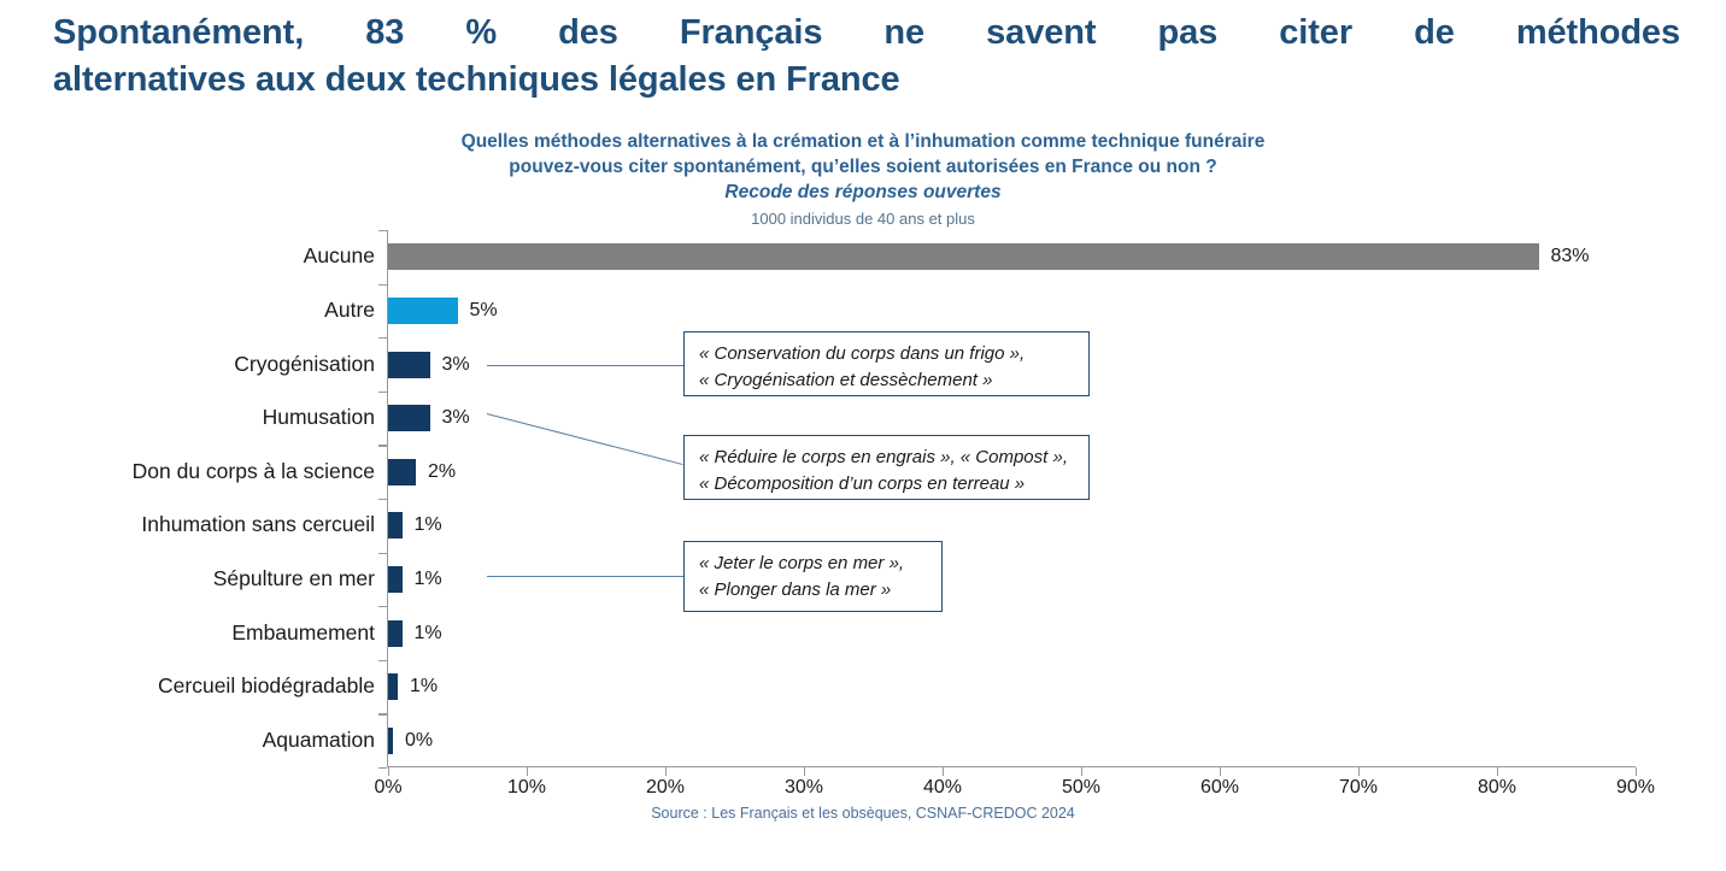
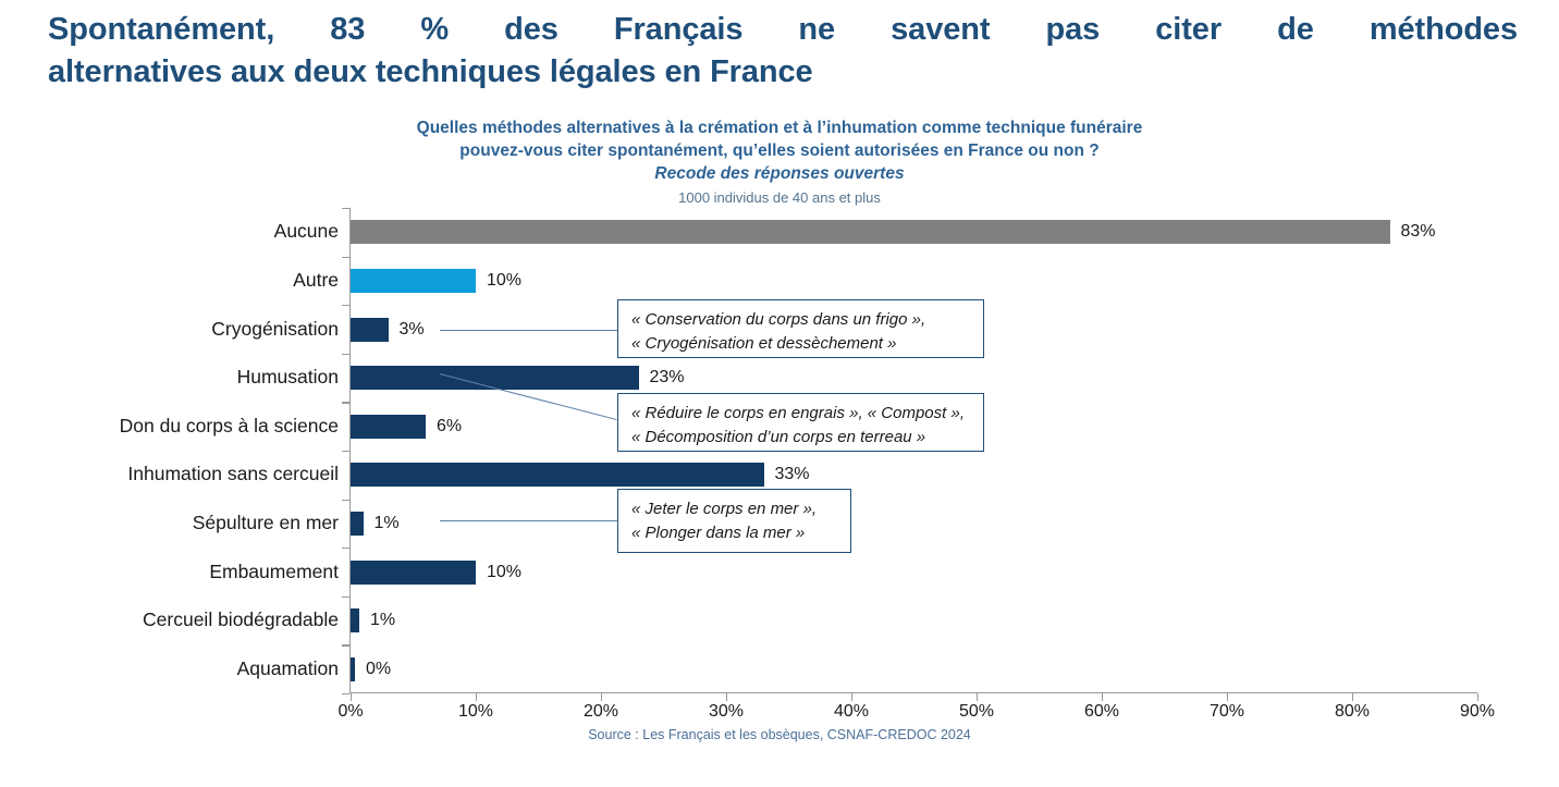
Autre: 5% -> 10%
Humusation: 3% -> 23%
Don du corps à la science: 2% -> 6%
Inhumation sans cercueil: 1% -> 33%
Embaumement: 1% -> 10%
